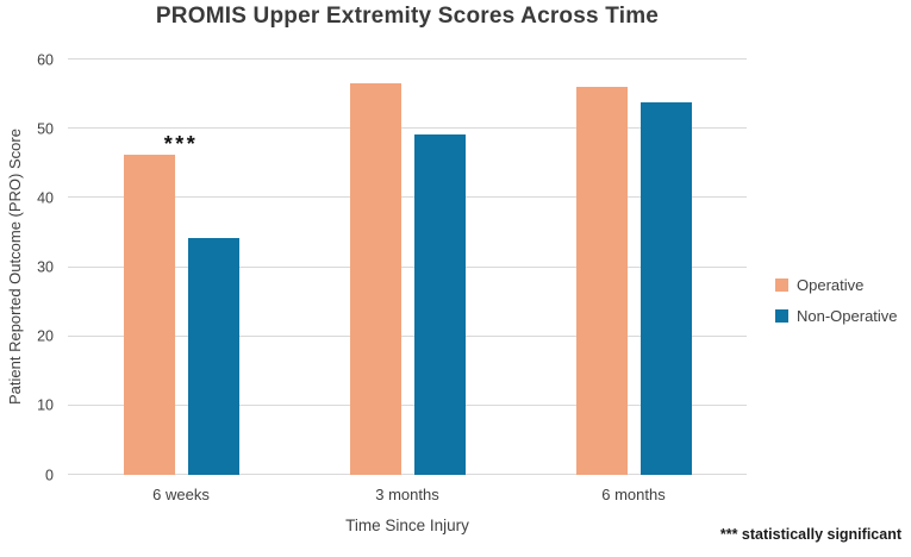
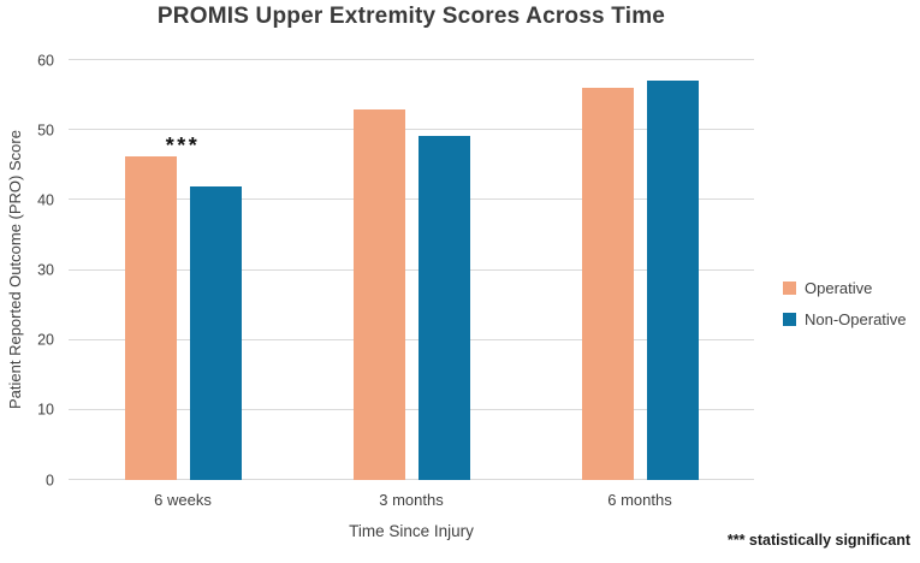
Non-Operative/6 weeks: 34 -> 42
Operative/3 months: 57 -> 53
Non-Operative/6 months: 54 -> 57
